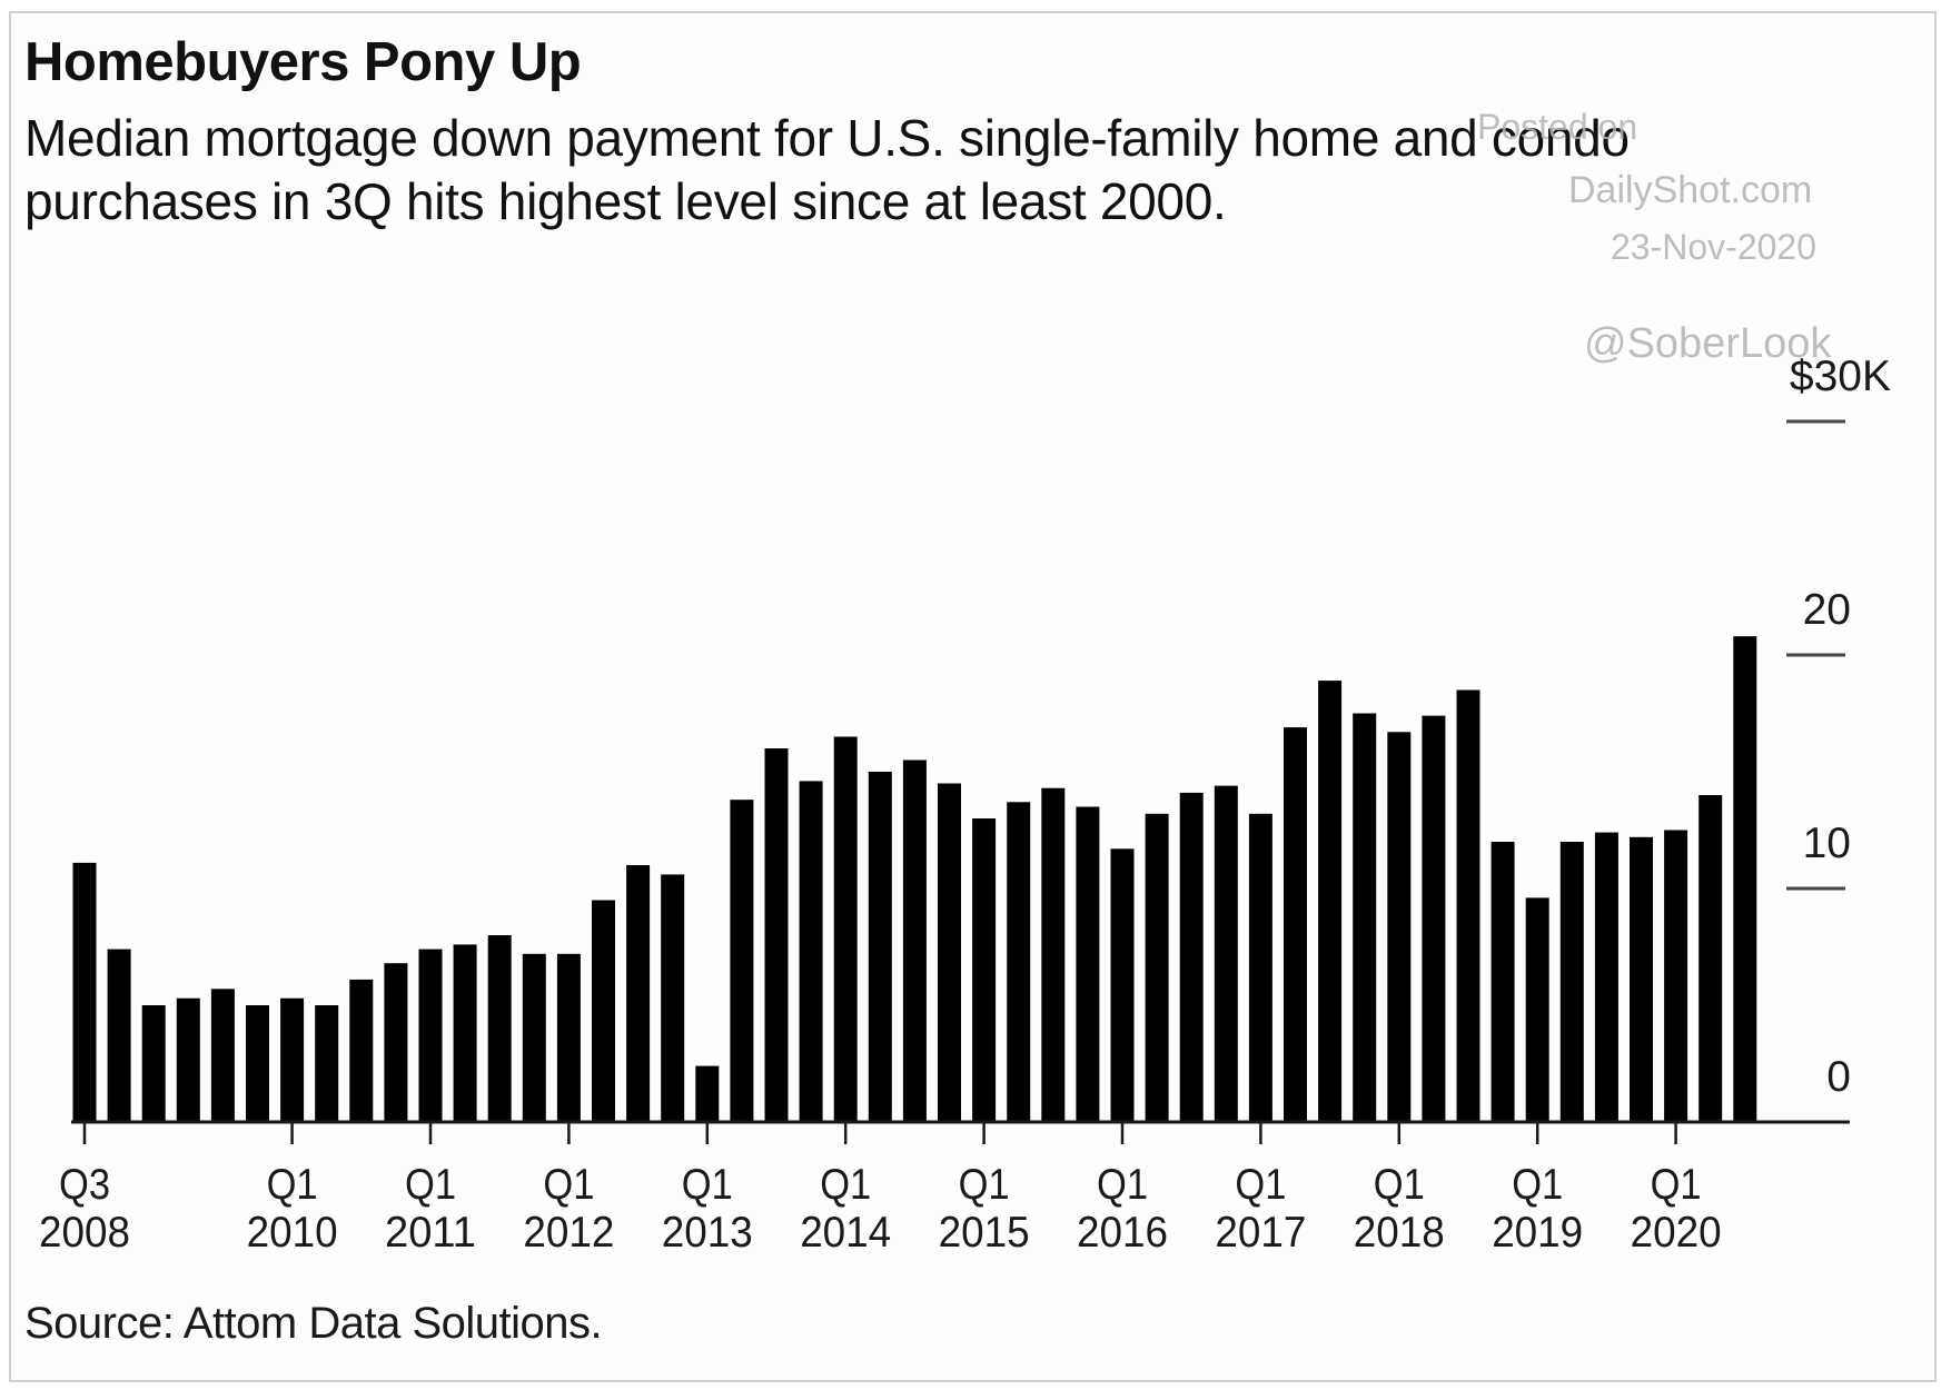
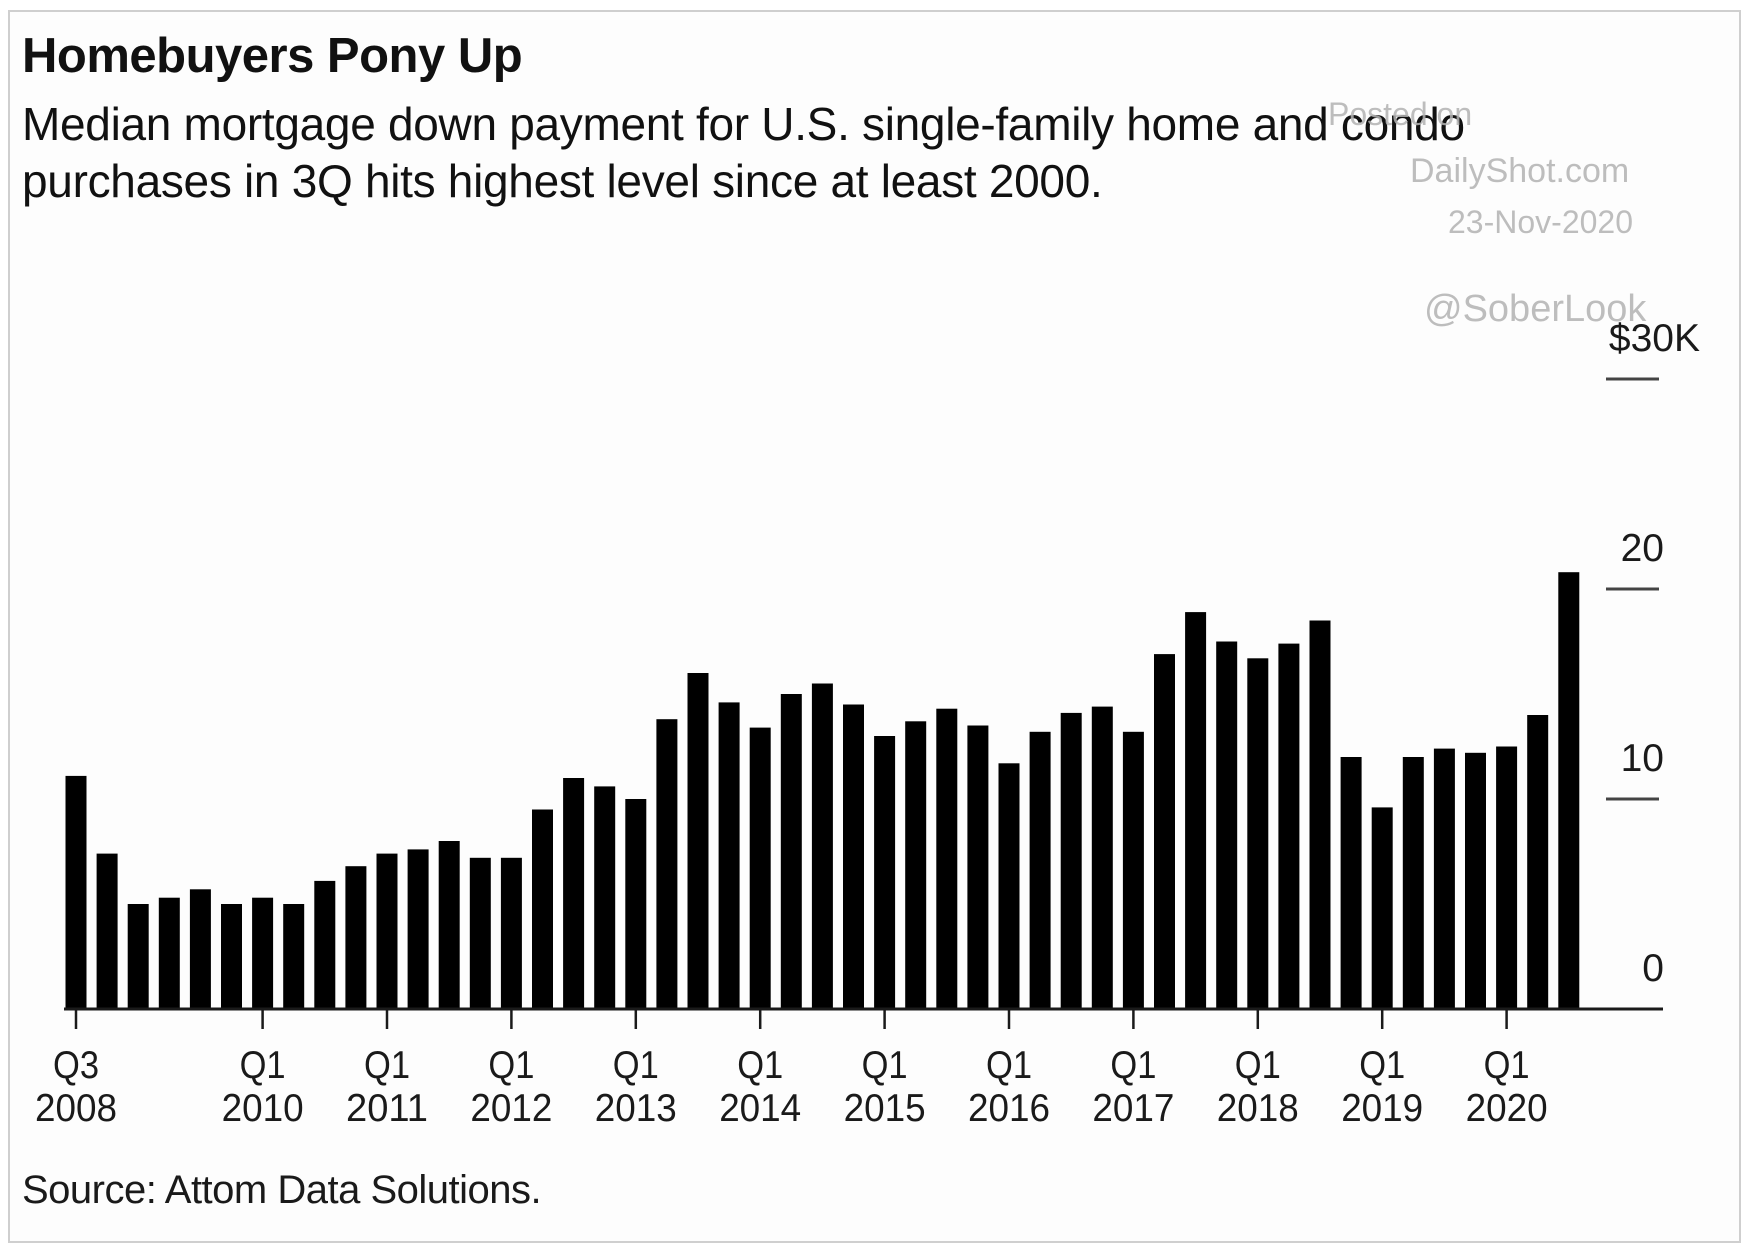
Q1 2013: 2.4 -> 10.0
Q1 2014: 16.5 -> 13.4
